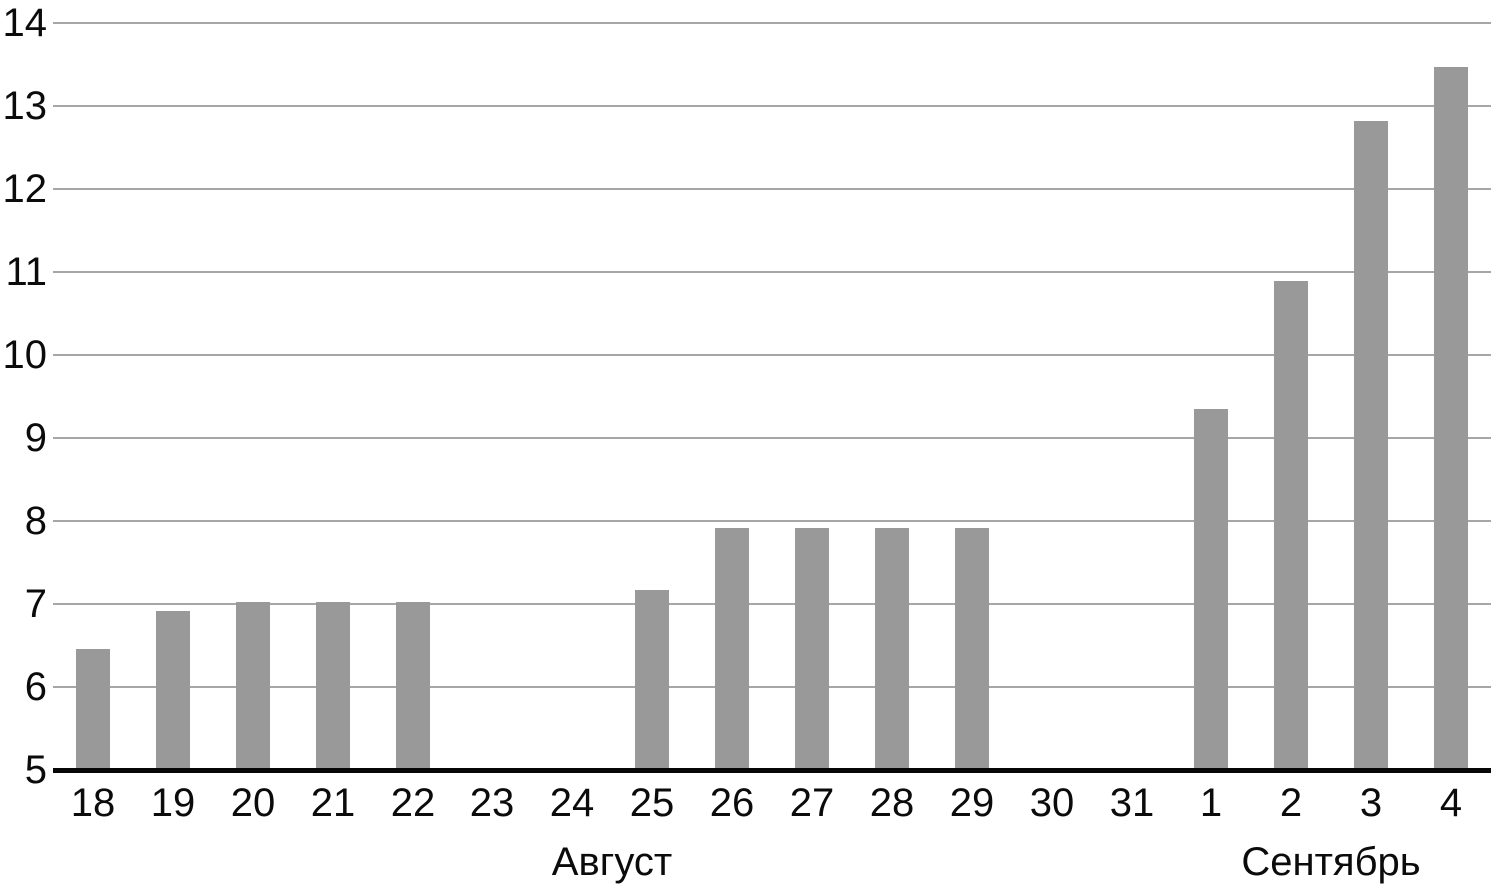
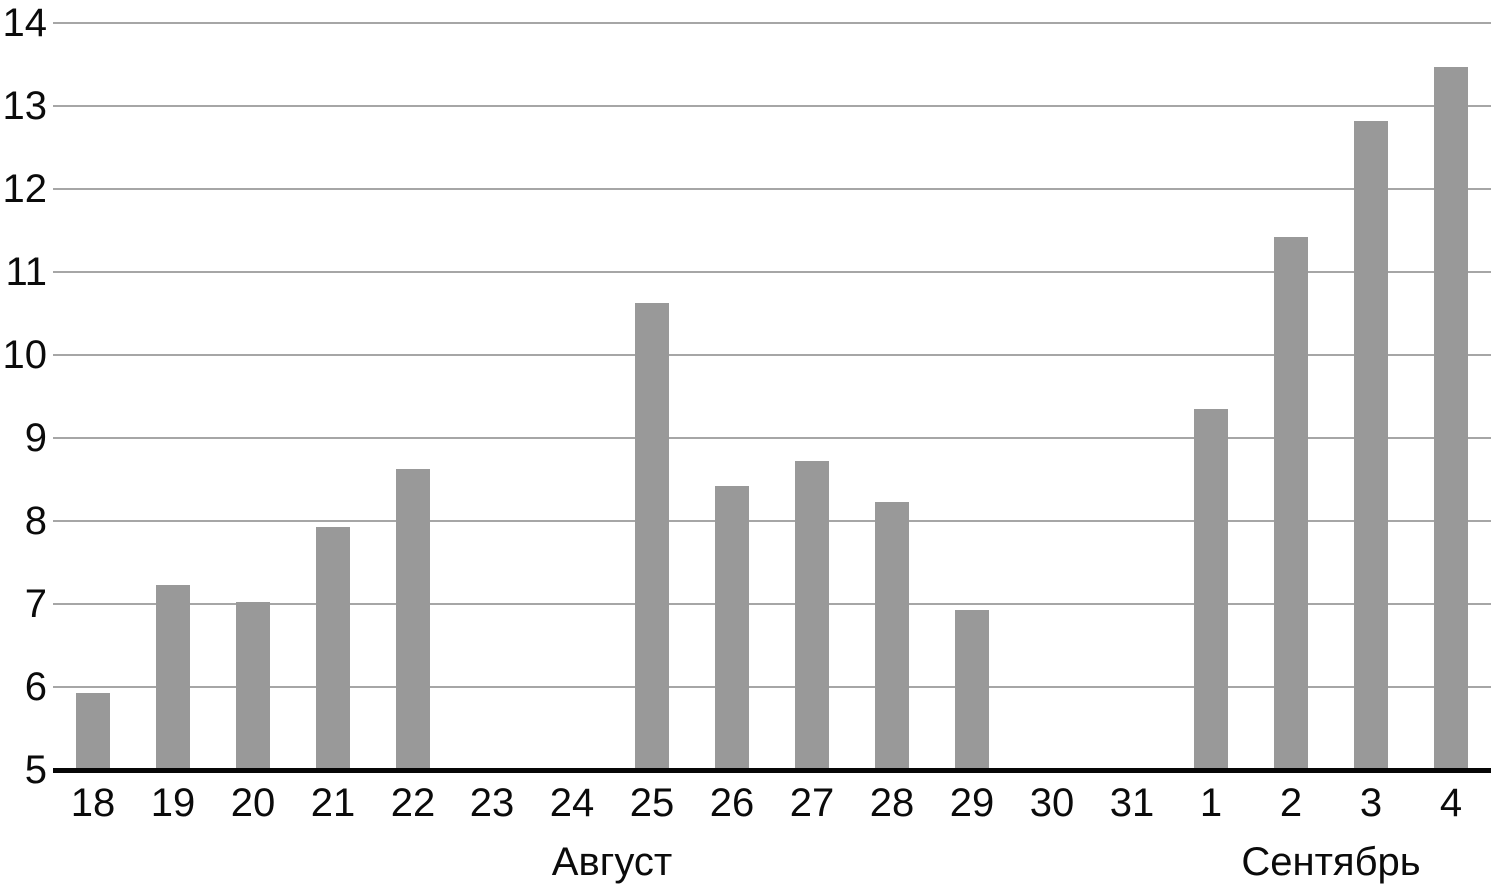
18: 6.4 -> 5.9
19: 6.9 -> 7.2
21: 7.0 -> 7.9
22: 7.0 -> 8.6
25: 7.1 -> 10.6
26: 7.9 -> 8.4
27: 7.9 -> 8.7
28: 7.9 -> 8.2
29: 7.9 -> 6.9
2: 10.9 -> 11.4
